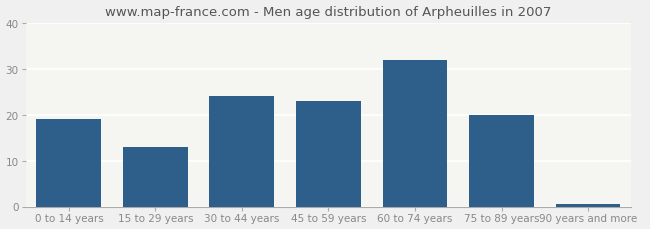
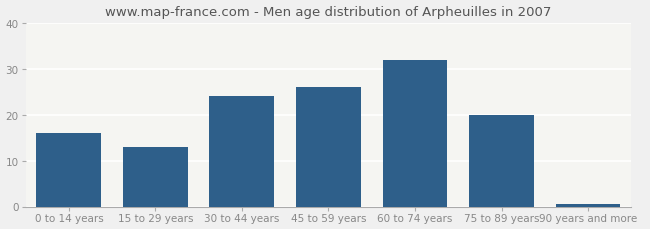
0 to 14 years: 19.0 -> 16.0
45 to 59 years: 23.0 -> 26.0
